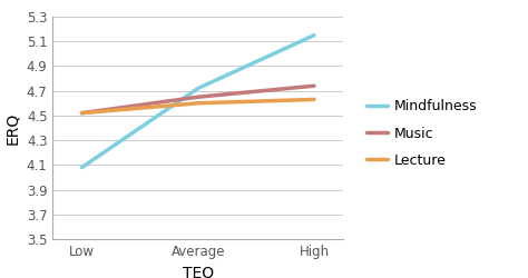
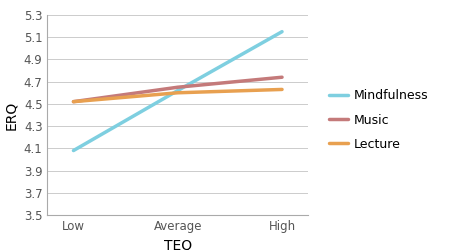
Mindfulness/Average: 4.72 -> 4.62
